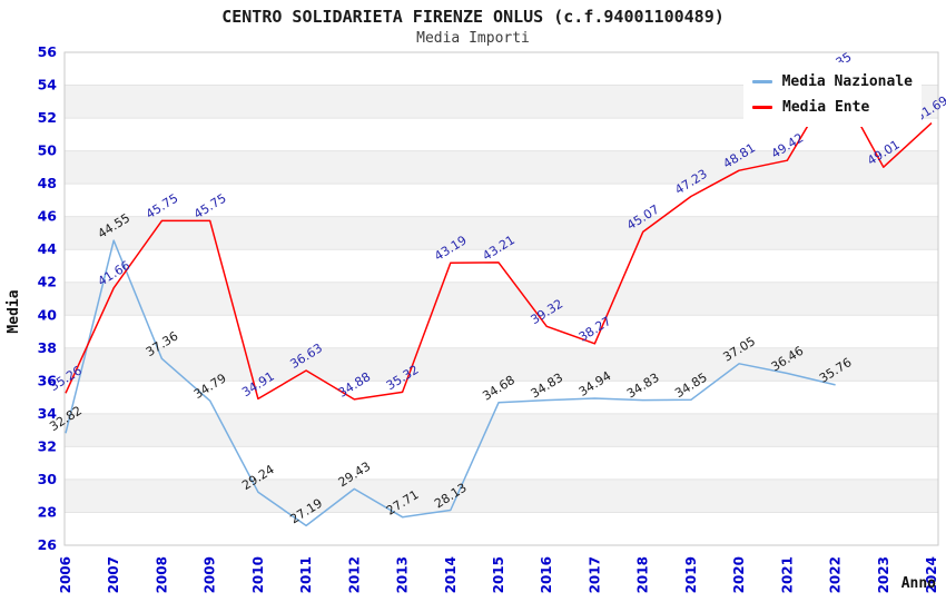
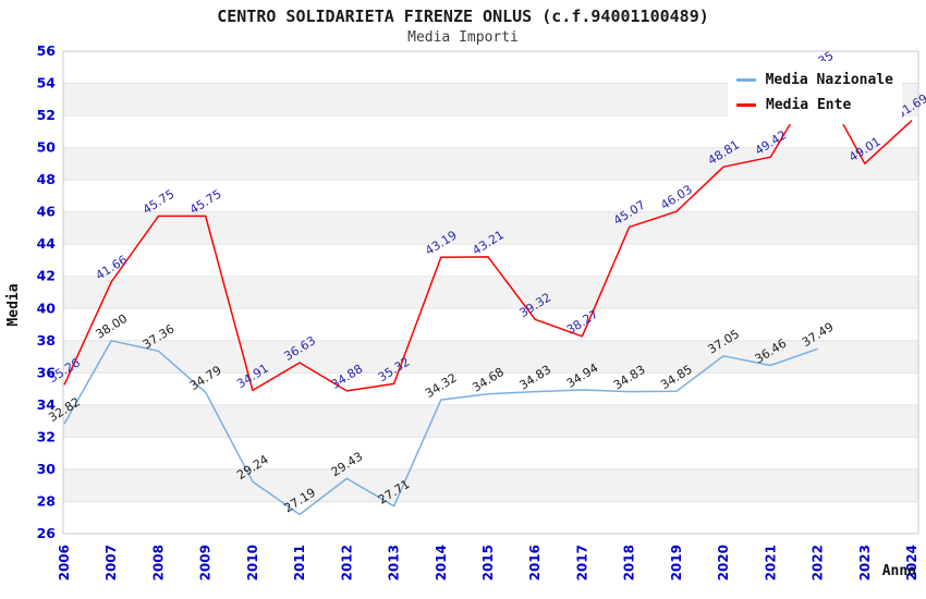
Media Nazionale/2007: 44.55 -> 38.00
Media Nazionale/2014: 28.13 -> 34.32
Media Ente/2019: 47.23 -> 46.03
Media Nazionale/2022: 35.76 -> 37.49
